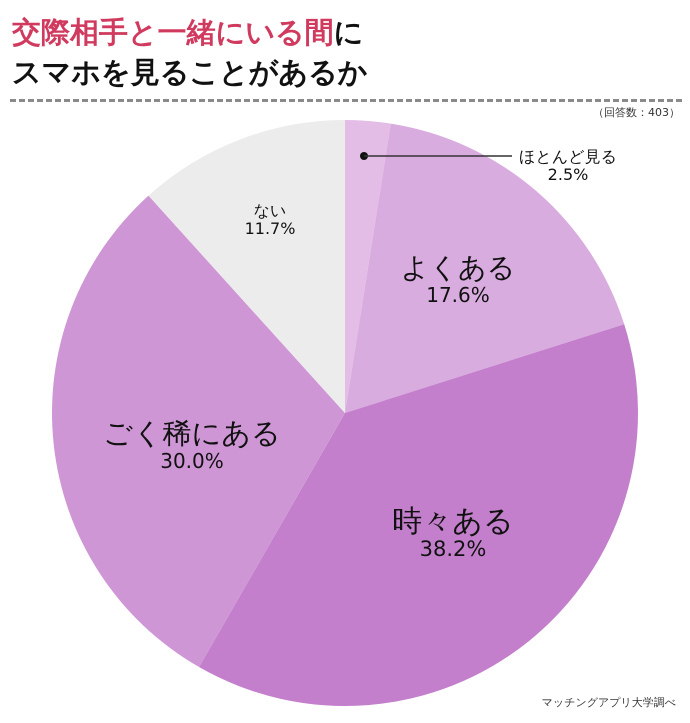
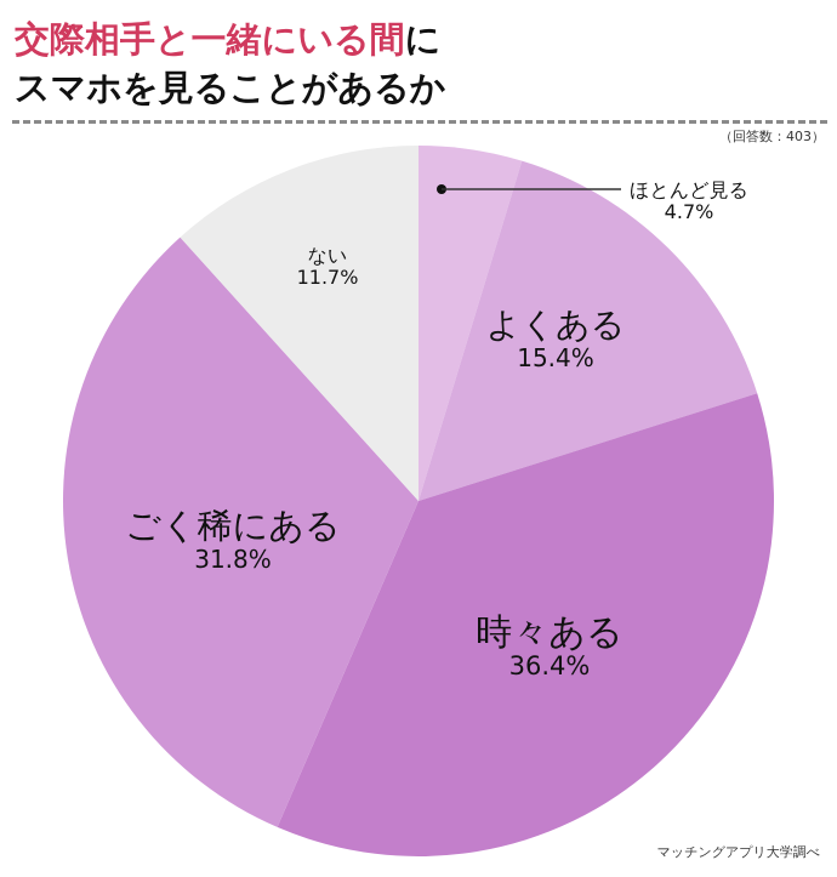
ほとんど見る: 2.5% -> 4.7%
よくある: 17.6% -> 15.4%
時々ある: 38.2% -> 36.4%
ごく稀にある: 30.0% -> 31.8%
